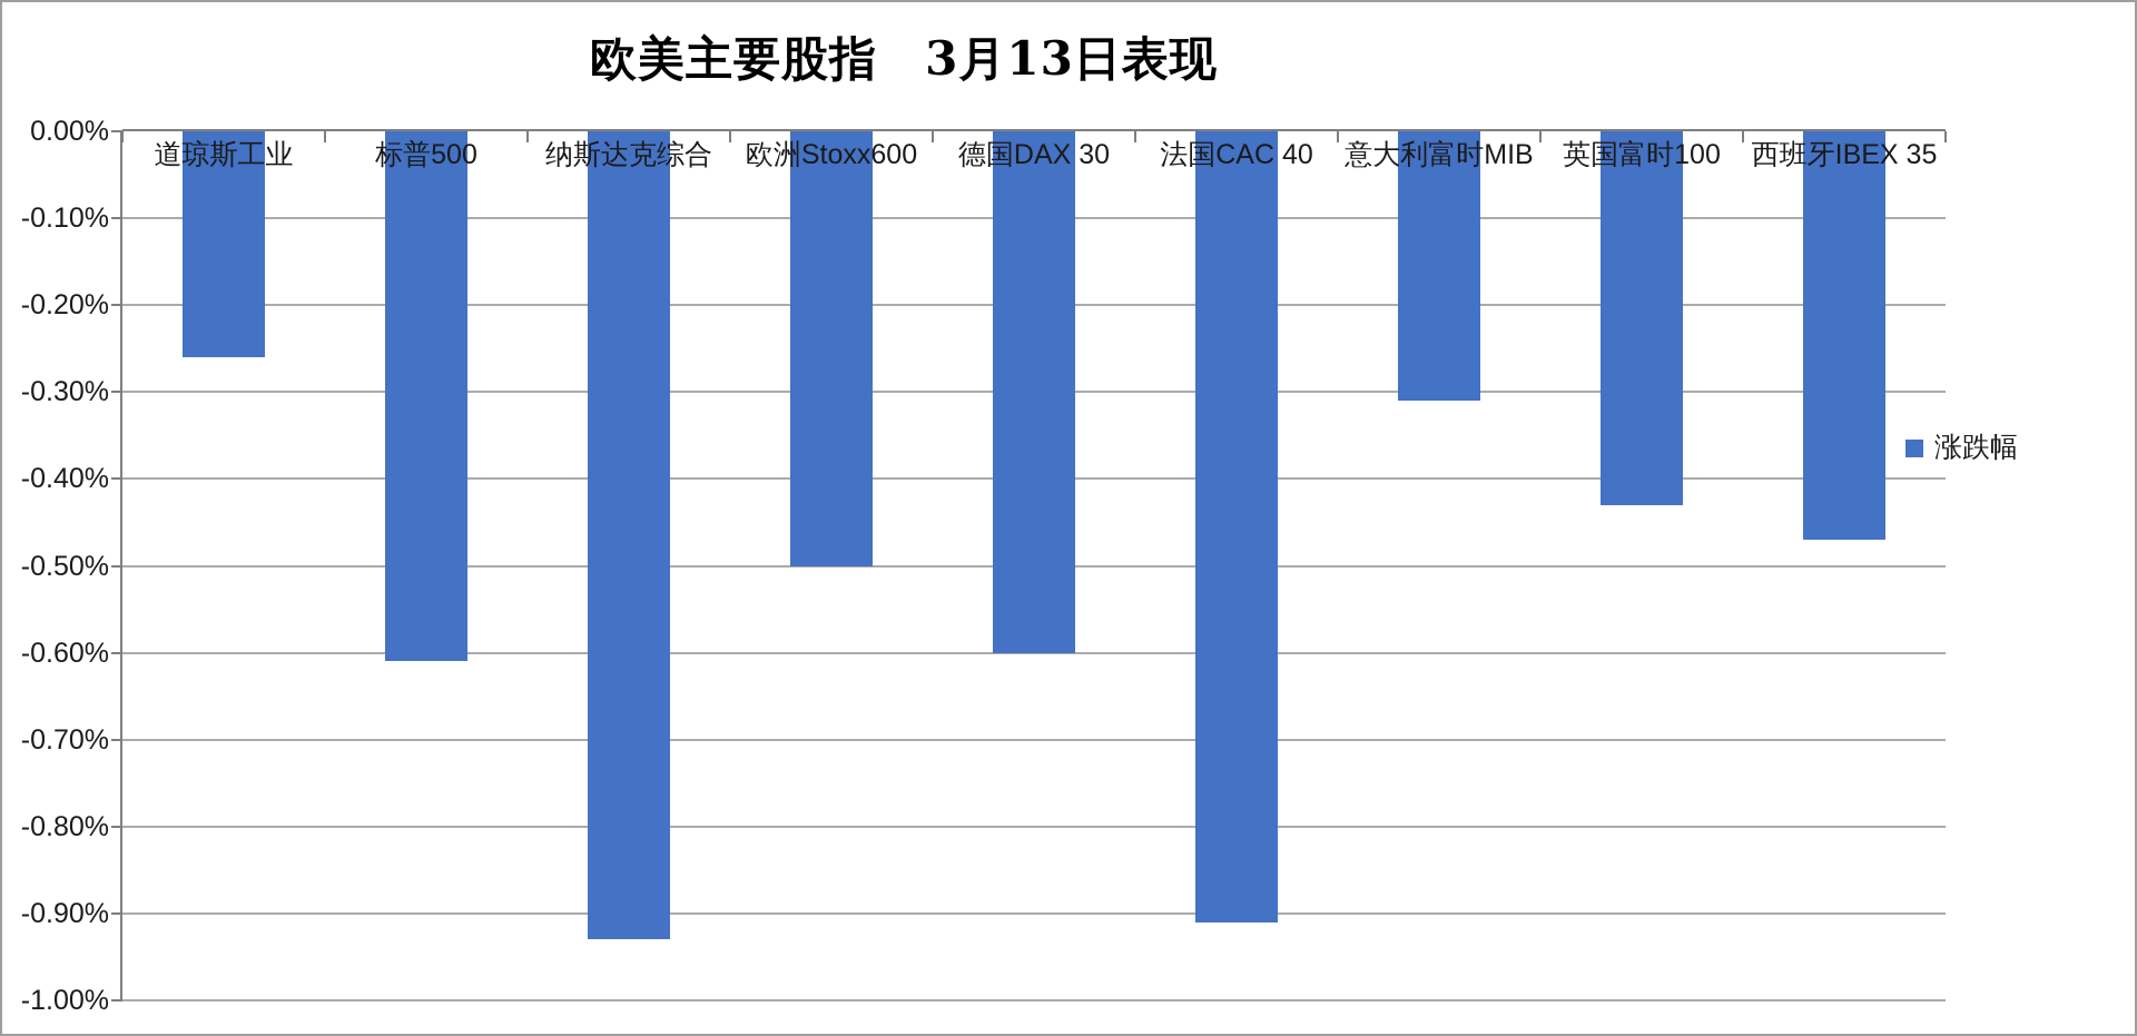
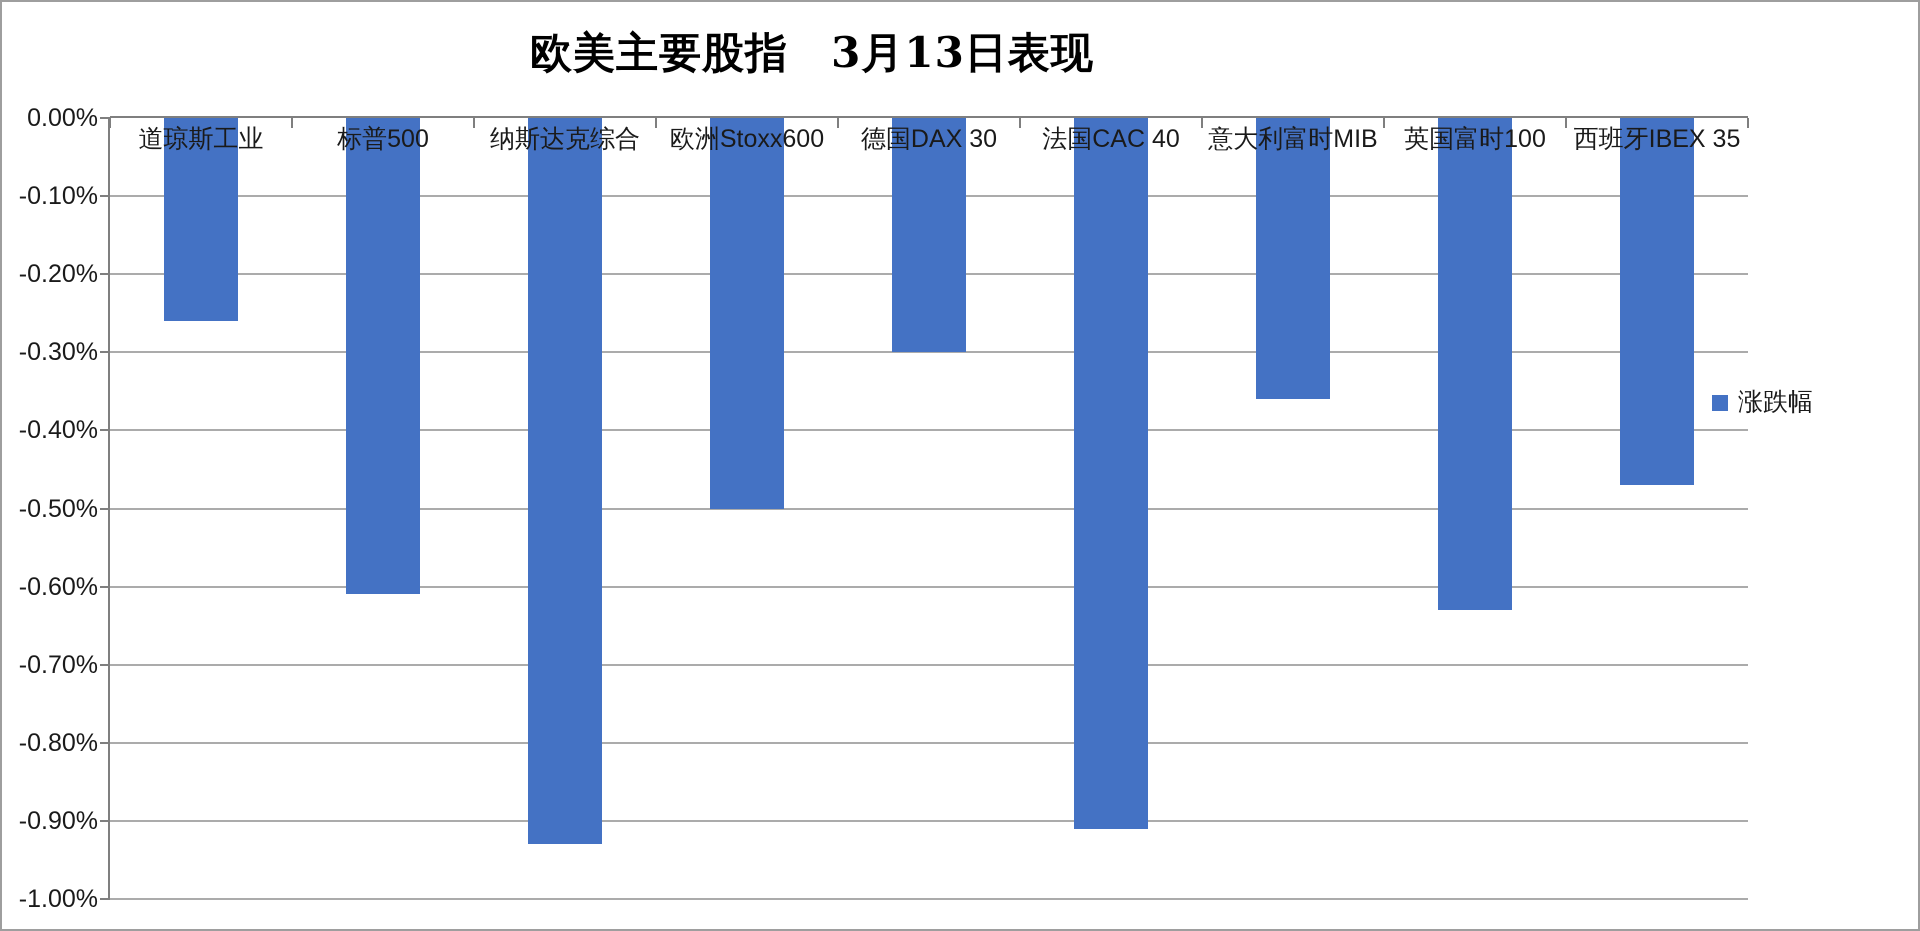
德国DAX 30: -0.60% -> -0.30%
意大利富时MIB: -0.31% -> -0.36%
英国富时100: -0.43% -> -0.63%
